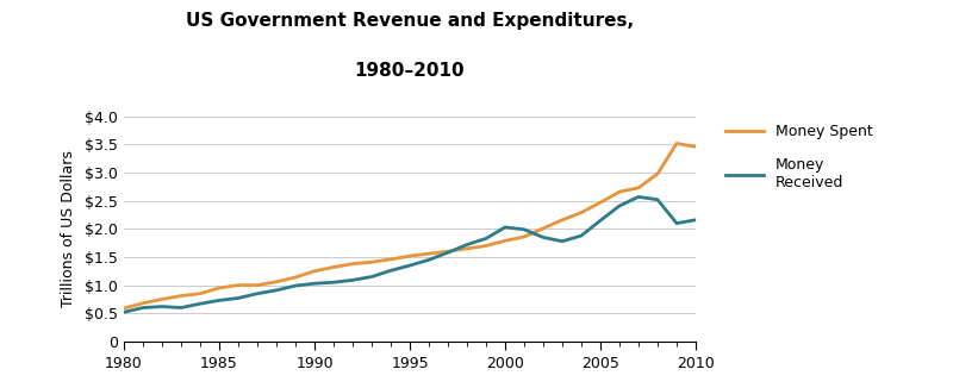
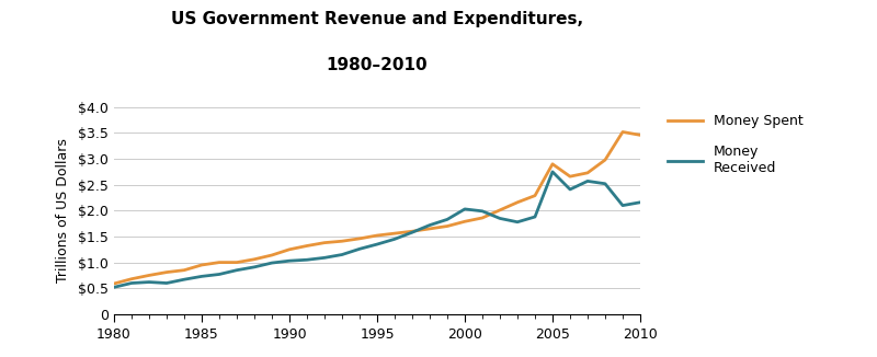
Money Spent/2005: $2.47 -> $2.90
Money Received/2005: $2.15 -> $2.75
